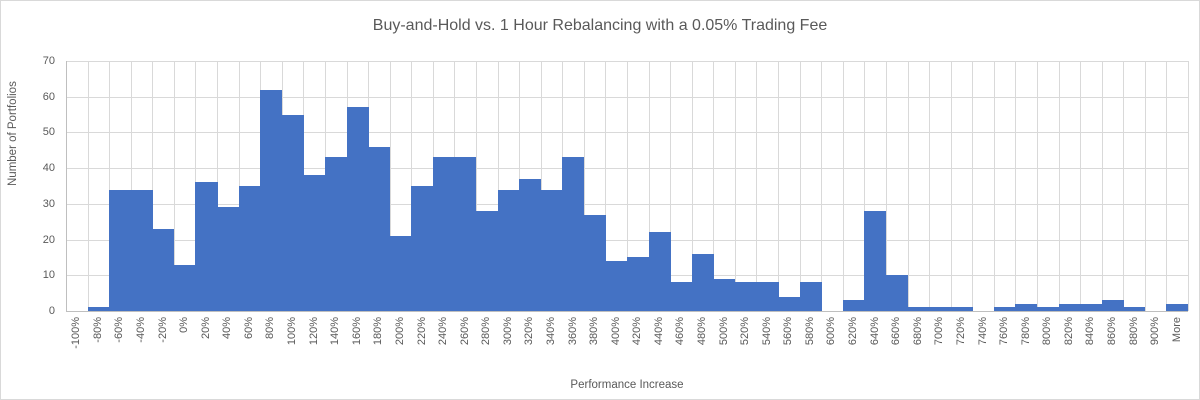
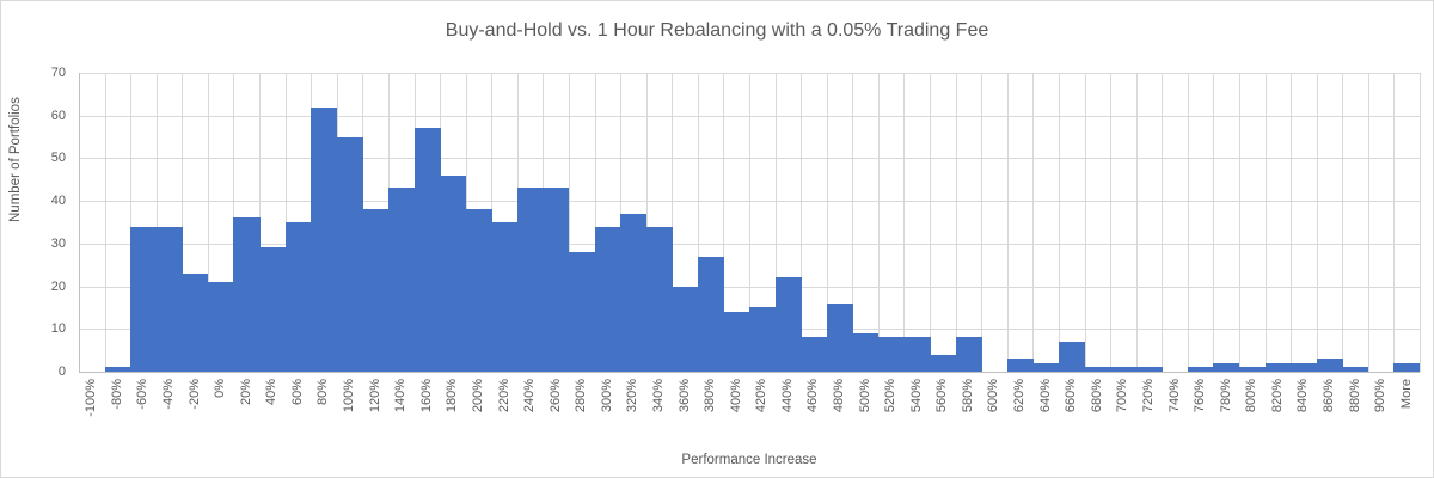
0%: 13 -> 21
200%: 21 -> 38
360%: 43 -> 20
640%: 28 -> 2
660%: 10 -> 7
